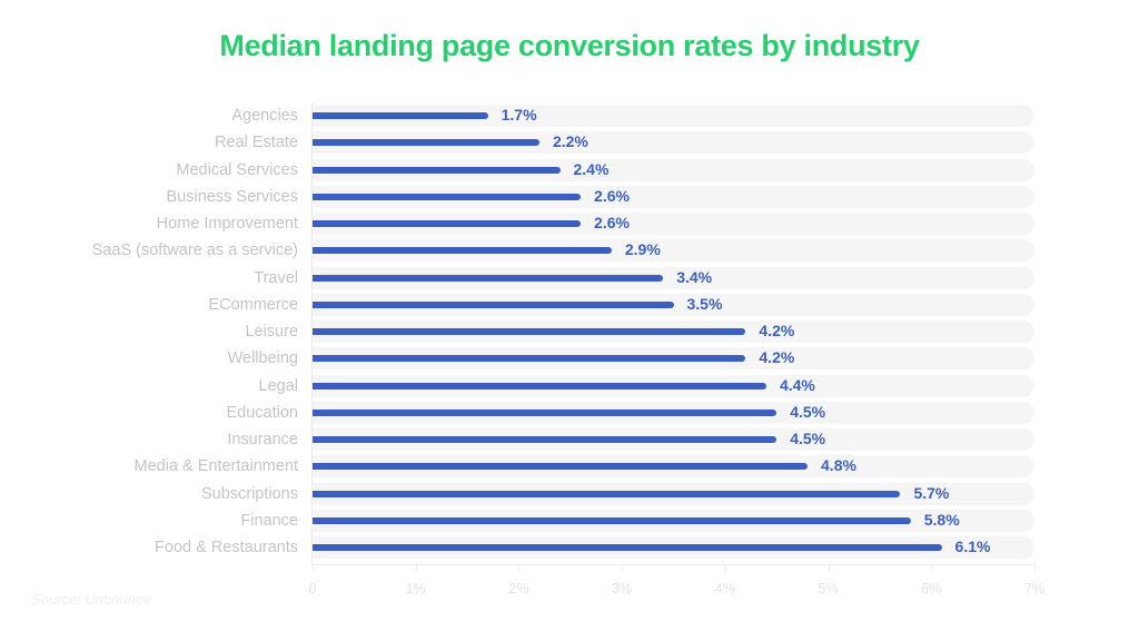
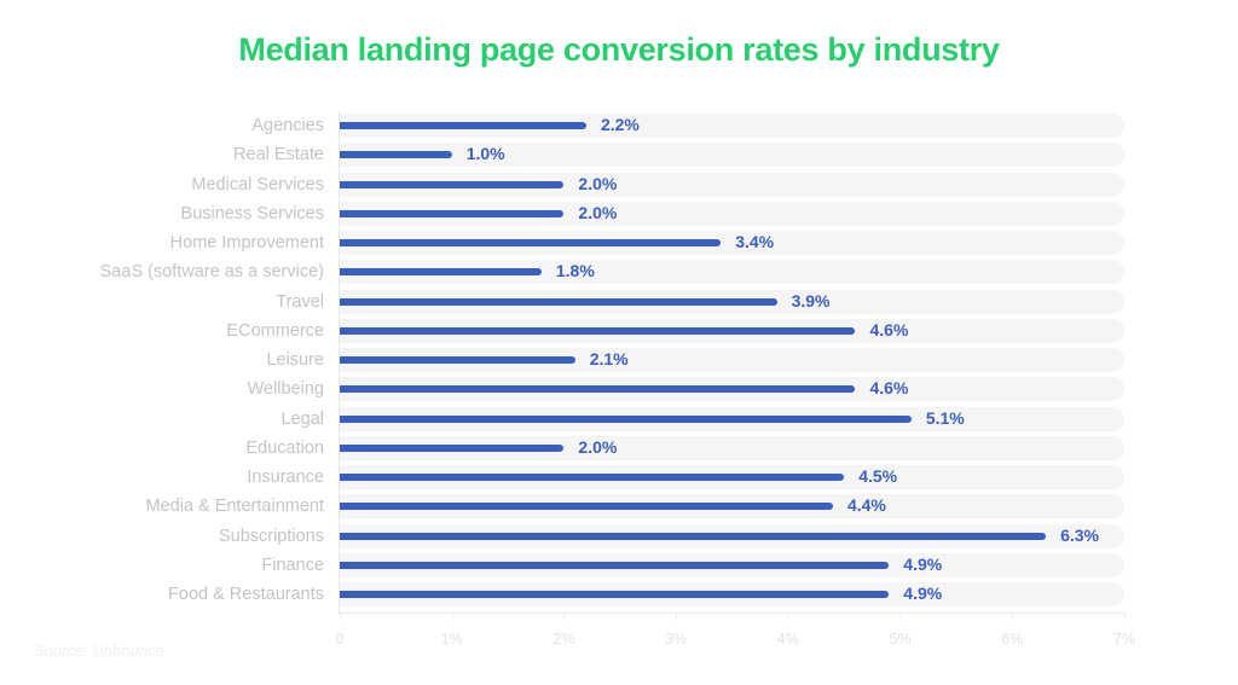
Agencies: 1.7% -> 2.2%
Real Estate: 2.2% -> 1.0%
Medical Services: 2.4% -> 2.0%
Business Services: 2.6% -> 2.0%
Home Improvement: 2.6% -> 3.4%
SaaS (software as a service): 2.9% -> 1.8%
Travel: 3.4% -> 3.9%
ECommerce: 3.5% -> 4.6%
Leisure: 4.2% -> 2.1%
Wellbeing: 4.2% -> 4.6%
Legal: 4.4% -> 5.1%
Education: 4.5% -> 2.0%
Media & Entertainment: 4.8% -> 4.4%
Subscriptions: 5.7% -> 6.3%
Finance: 5.8% -> 4.9%
Food & Restaurants: 6.1% -> 4.9%
